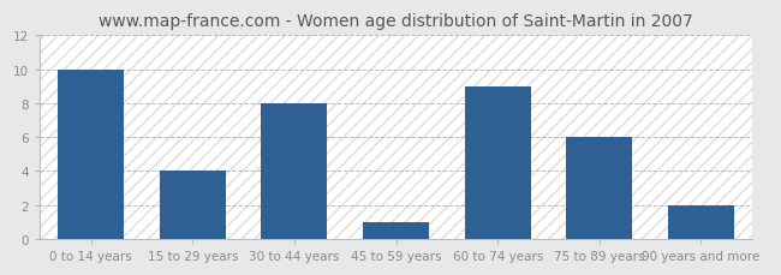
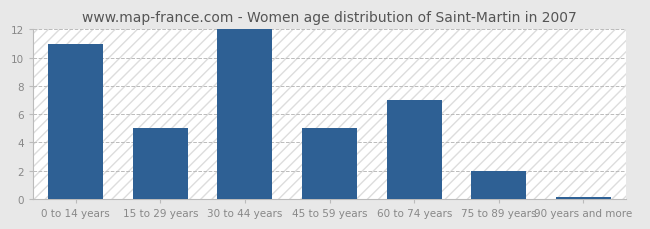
0 to 14 years: 10.0 -> 11.0
15 to 29 years: 4.0 -> 5.0
30 to 44 years: 8.0 -> 12.0
45 to 59 years: 1.0 -> 5.0
60 to 74 years: 9.0 -> 7.0
75 to 89 years: 6.0 -> 2.0
90 years and more: 2.0 -> 0.1
